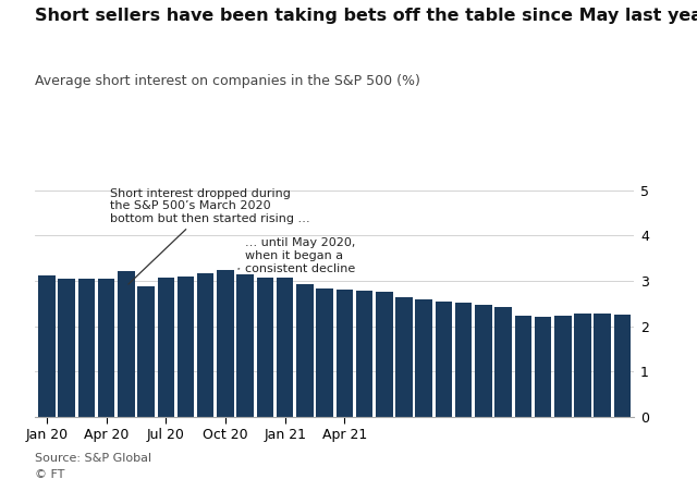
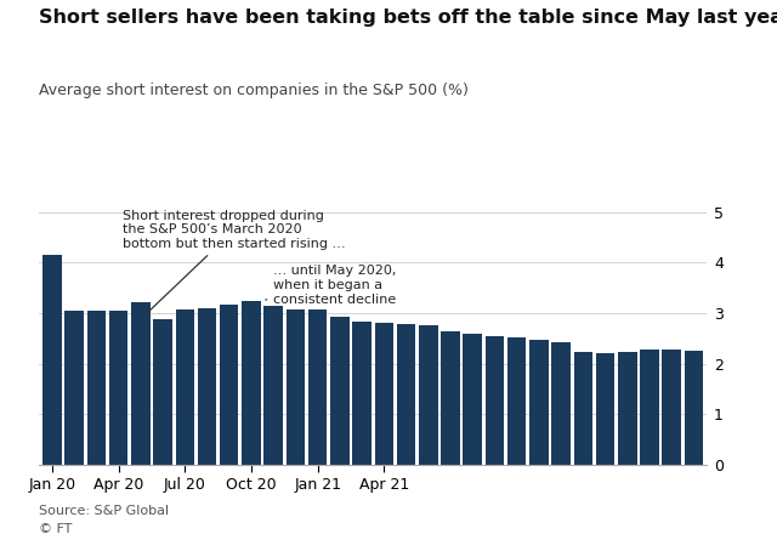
Jan 20: 3.12 -> 4.15
